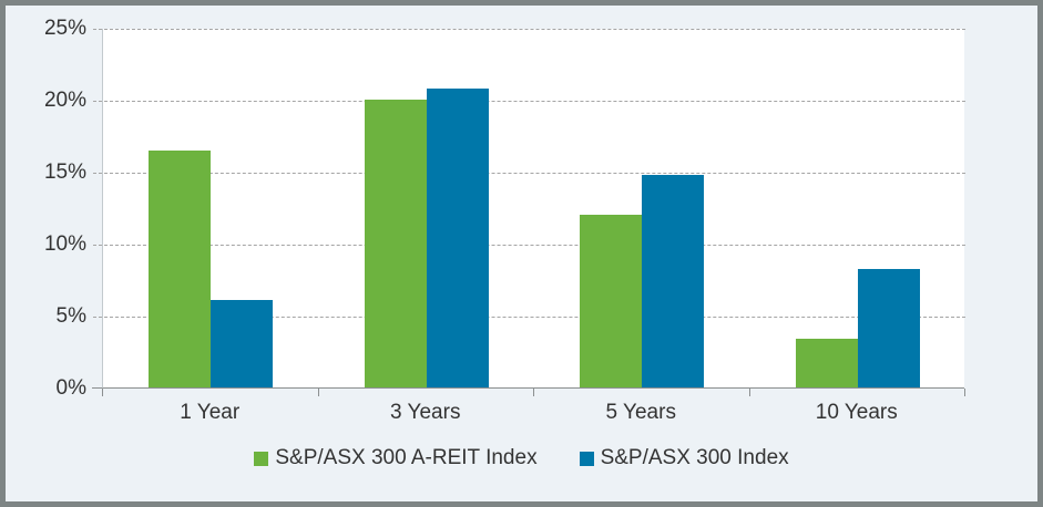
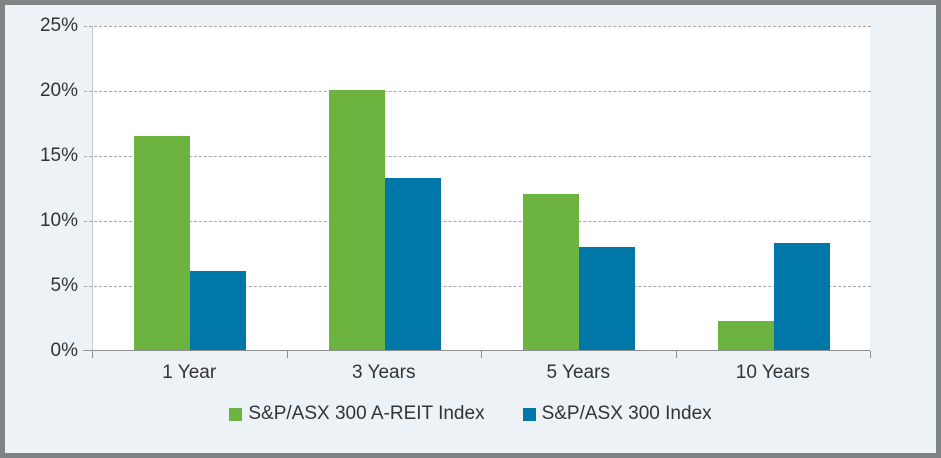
S&P/ASX 300 Index/3 Years: 20.8% -> 13.2%
S&P/ASX 300 Index/5 Years: 14.8% -> 7.9%
S&P/ASX 300 A-REIT Index/10 Years: 3.4% -> 2.2%
